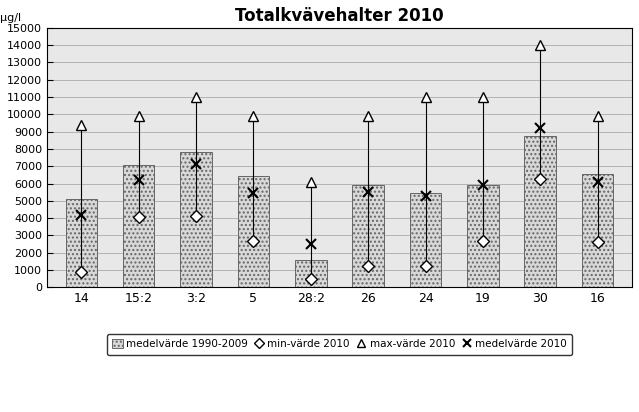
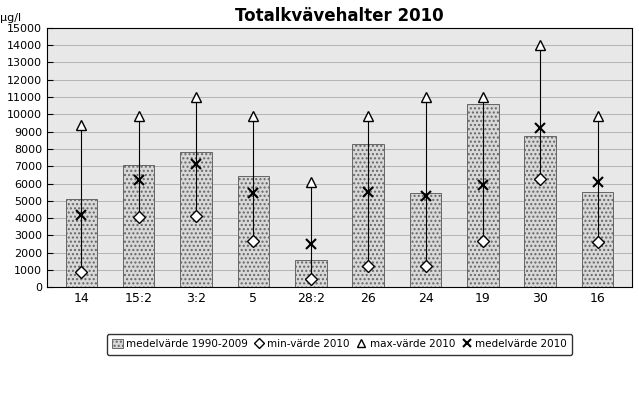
medelvärde 1990-2009/26: 5900 -> 8300
medelvärde 1990-2009/19: 5900 -> 10600
medelvärde 1990-2009/16: 6600 -> 5500
